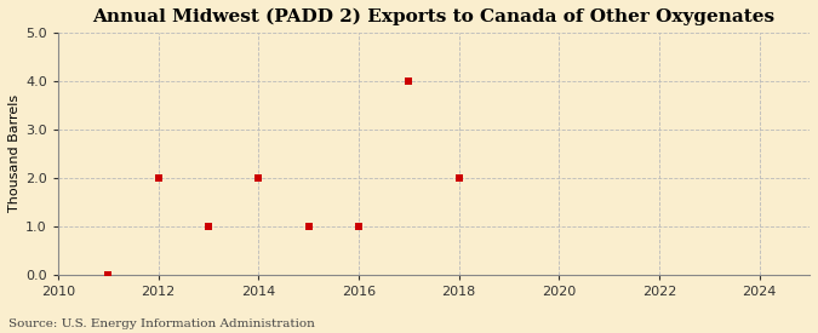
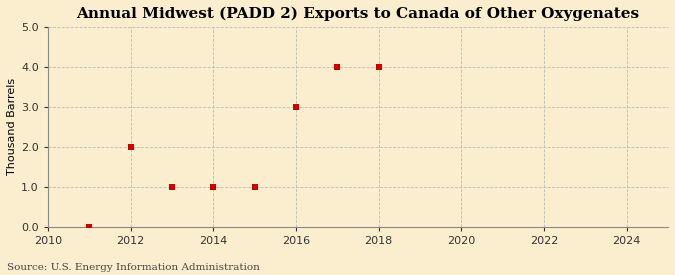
2014: 2 -> 1
2016: 1 -> 3
2018: 2 -> 4
